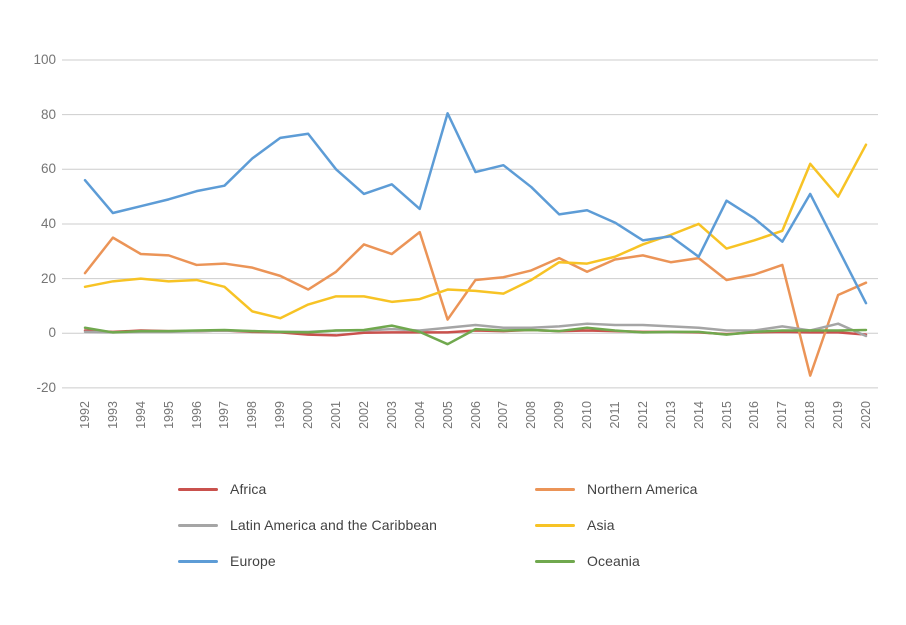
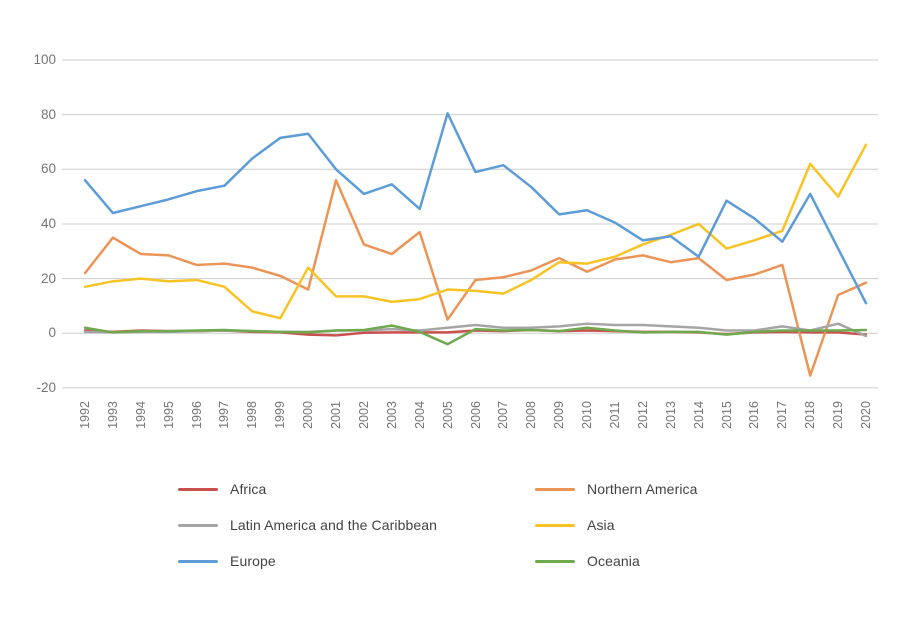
Asia/2000: 10 -> 24
Northern America/2001: 22 -> 56
